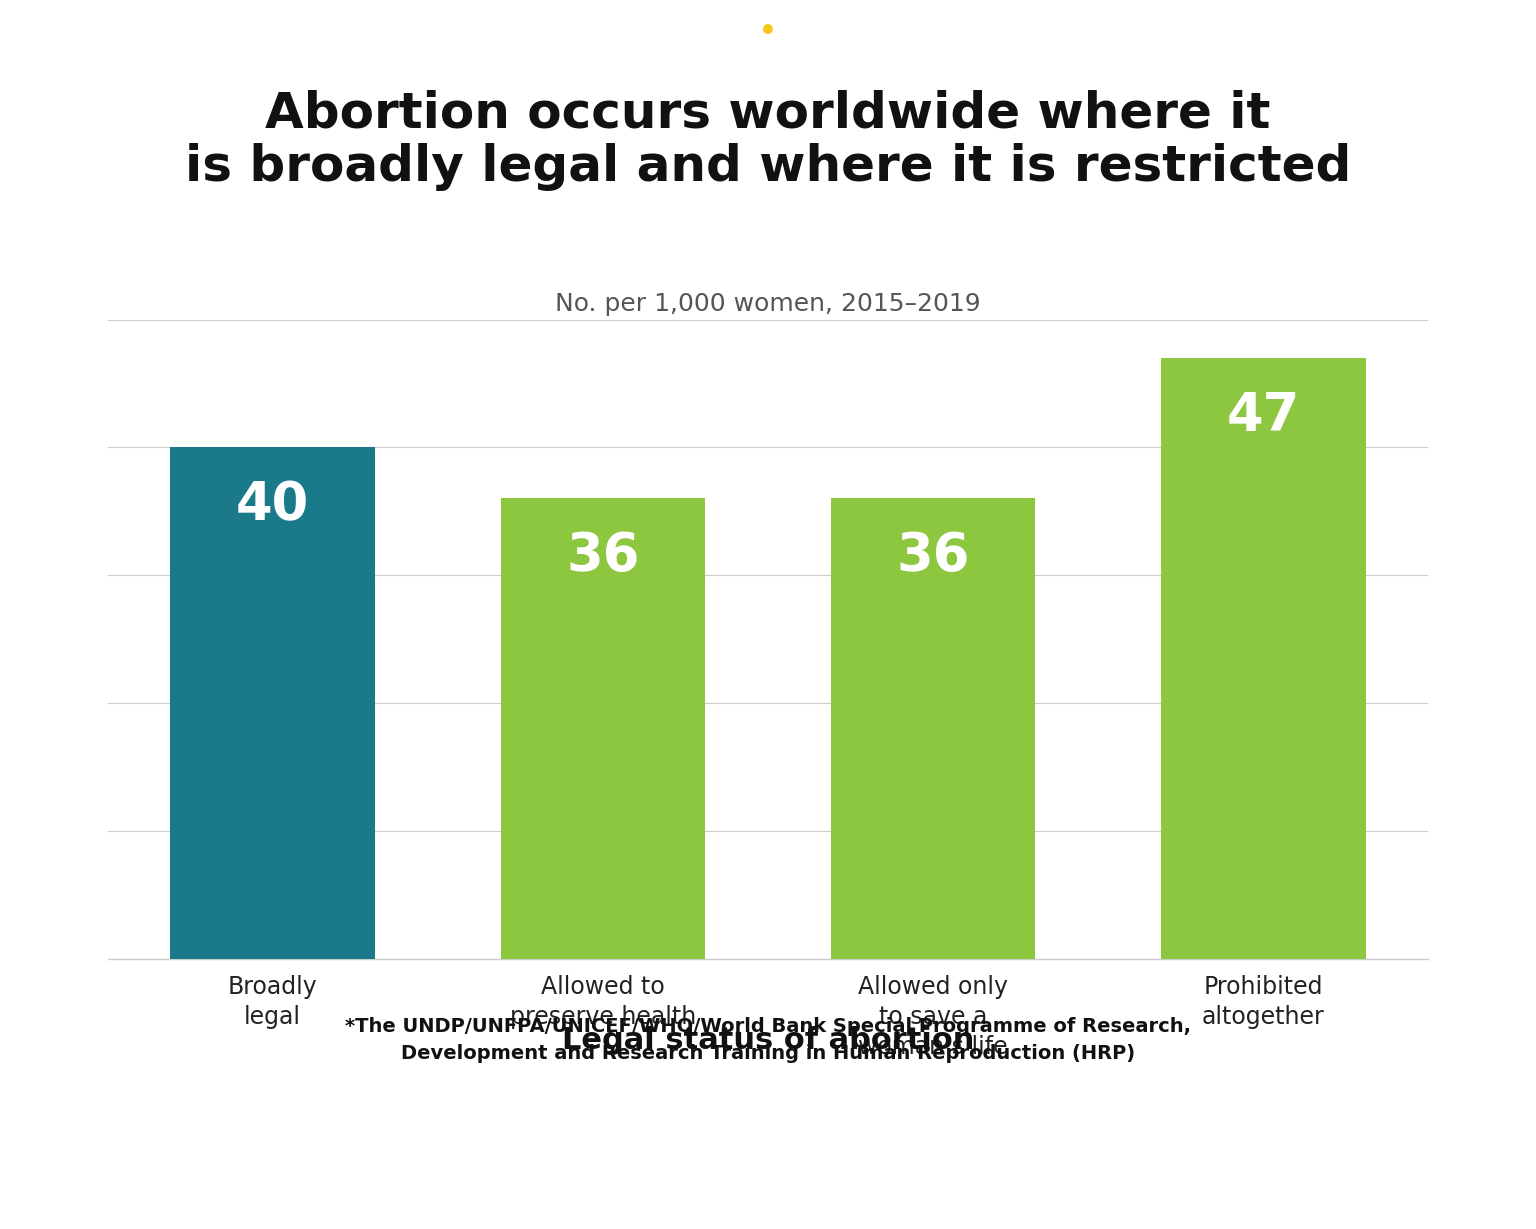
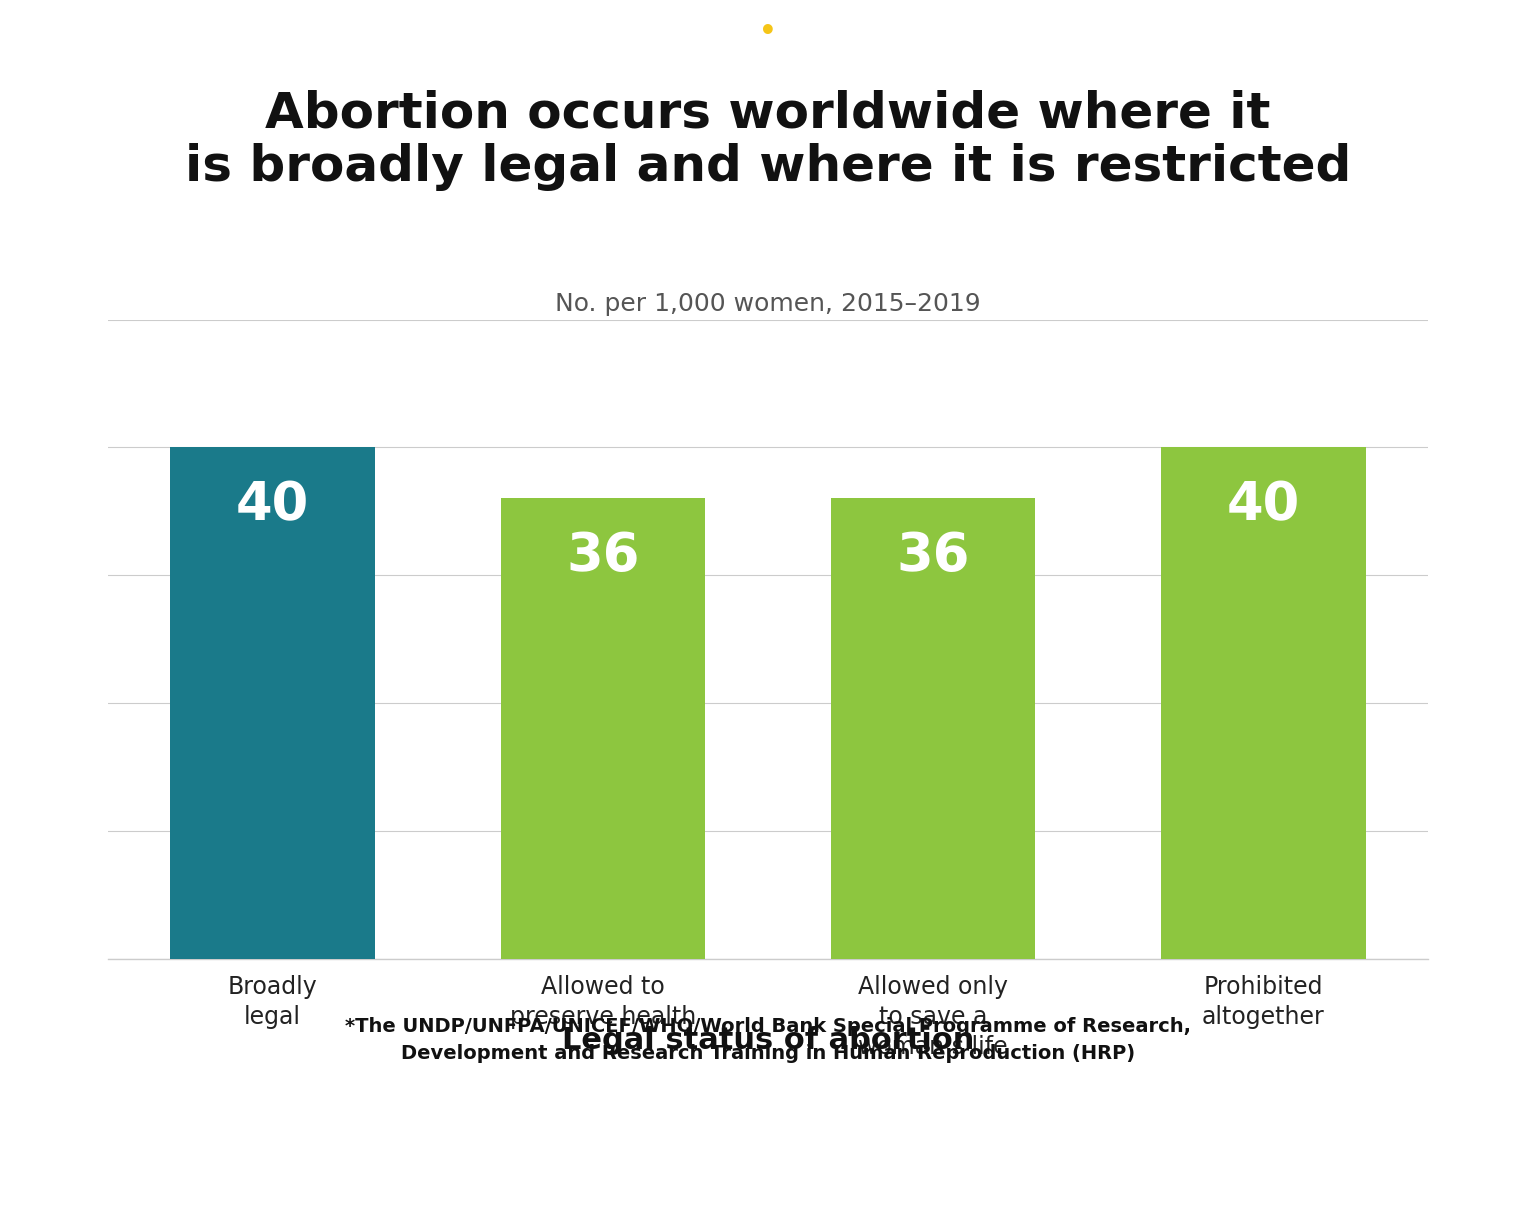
Prohibited altogether: 47 -> 40
